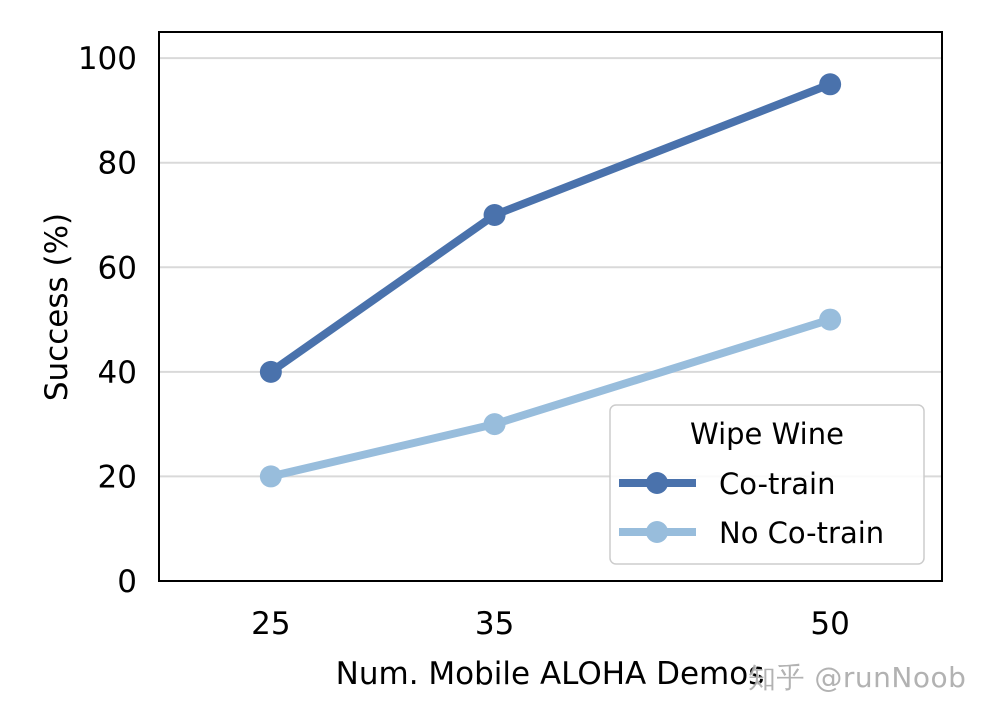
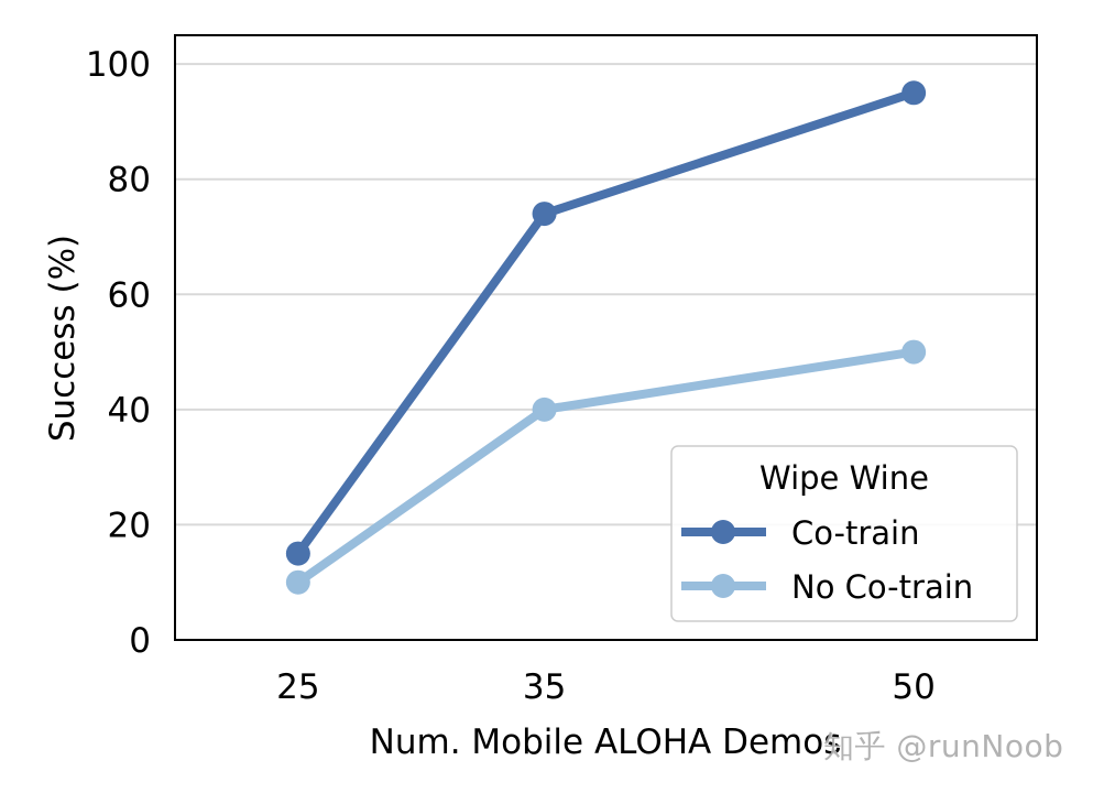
Co-train/25: 40 -> 15
No Co-train/25: 20 -> 10
Co-train/35: 70 -> 74
No Co-train/35: 30 -> 40
